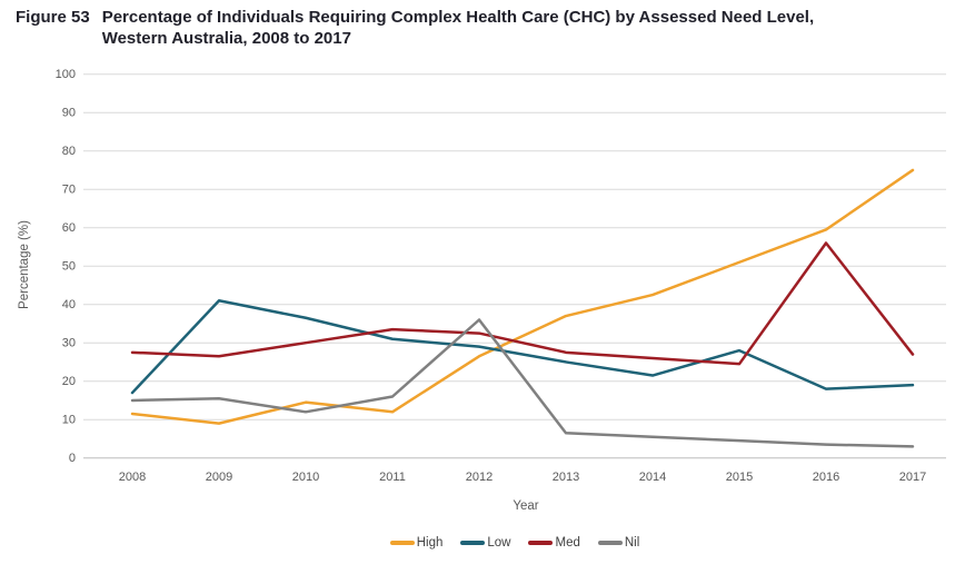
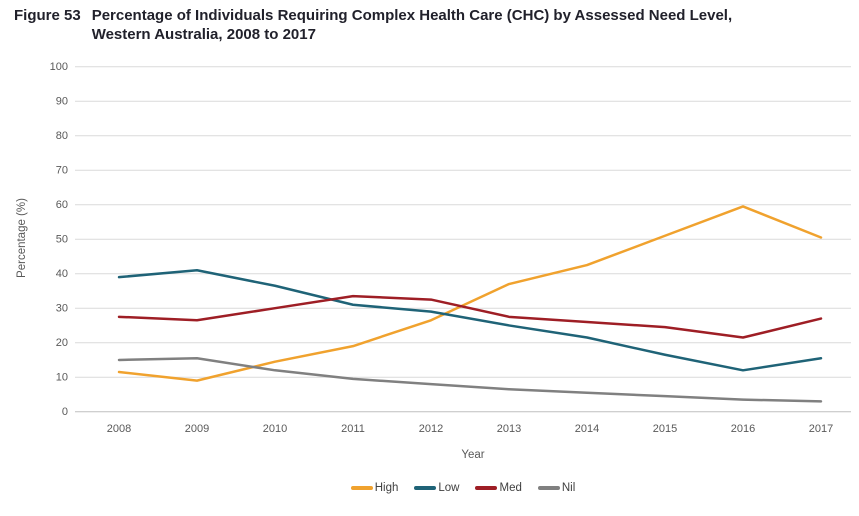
Low/2008: 17 -> 39
High/2011: 12 -> 19
Nil/2011: 16 -> 10
Nil/2012: 36 -> 8
Low/2015: 28 -> 16
Low/2016: 18 -> 12
Med/2016: 56 -> 22
High/2017: 75 -> 50
Low/2017: 19 -> 16
